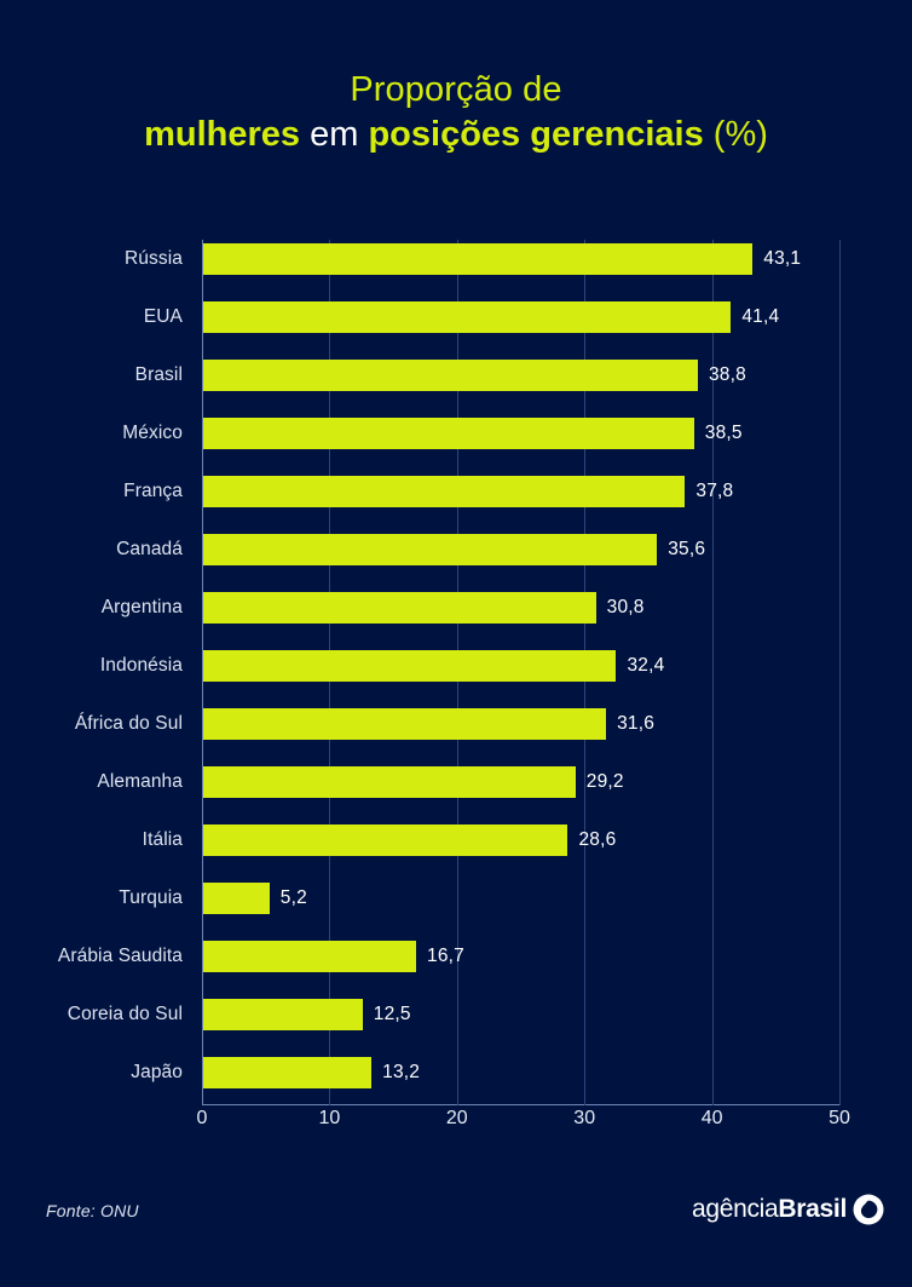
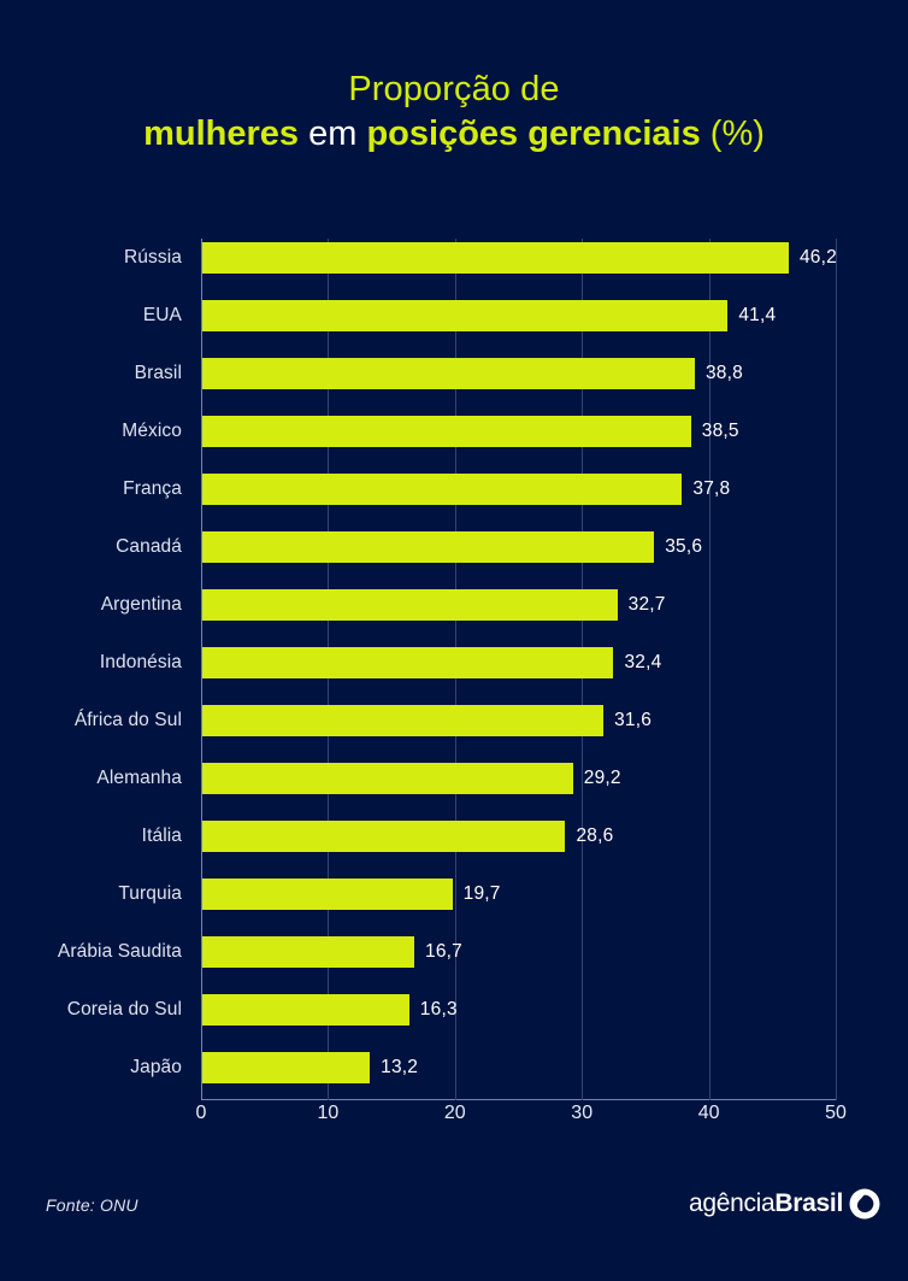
Rússia: 43,1 -> 46,2
Argentina: 30,8 -> 32,7
Turquia: 5,2 -> 19,7
Coreia do Sul: 12,5 -> 16,3
